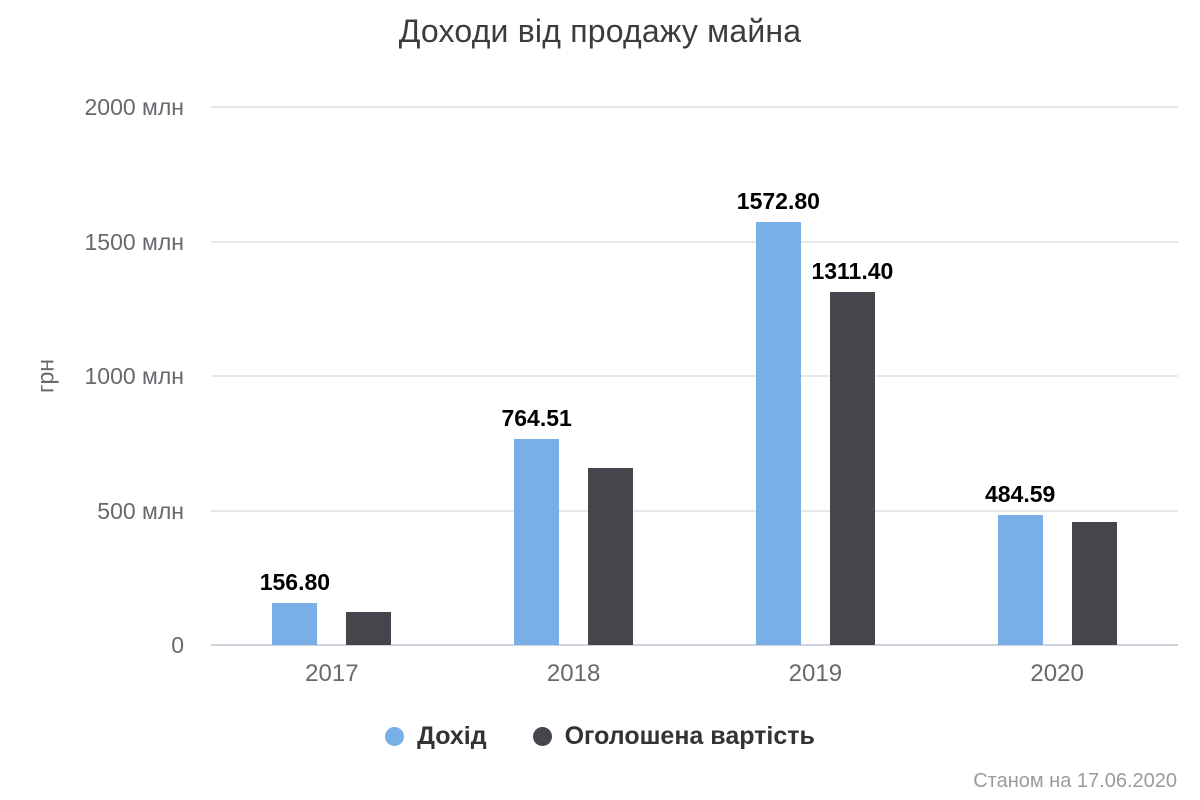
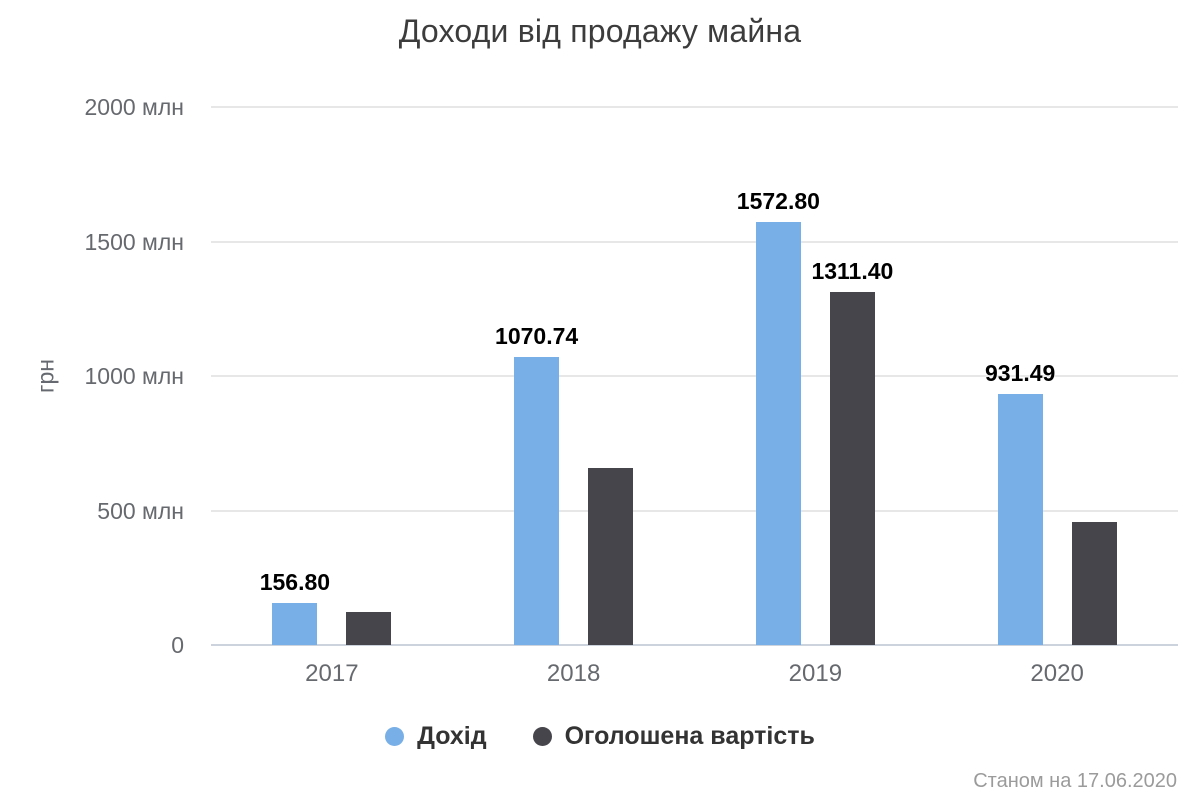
Дохід/2018: 764.51 -> 1070.74
Дохід/2020: 484.59 -> 931.49
